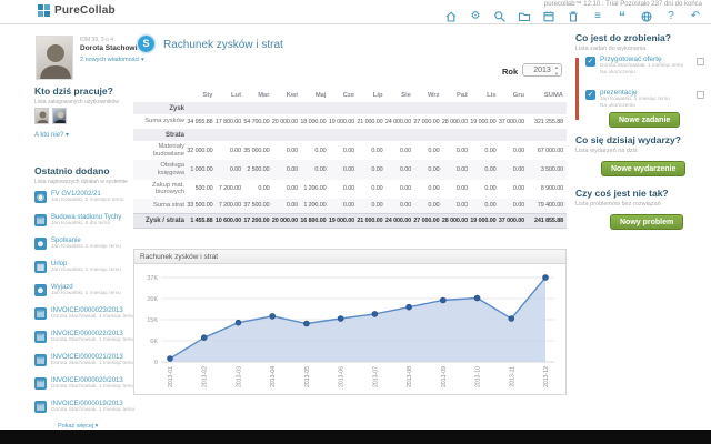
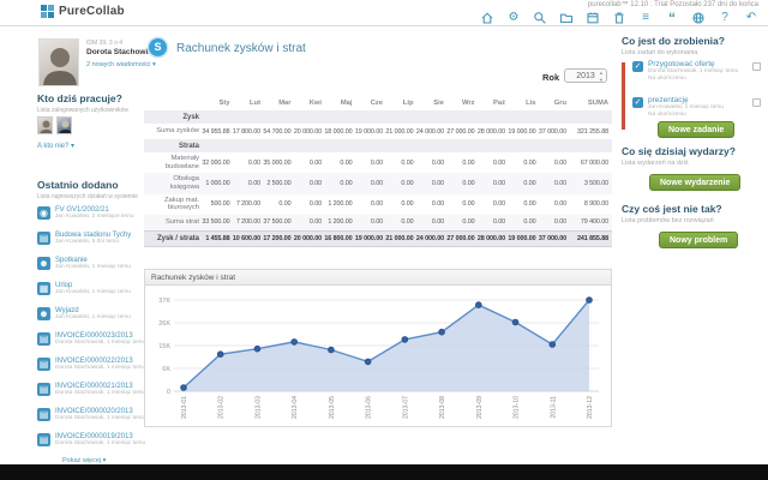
2013-02: 11K -> 15K
2013-06: 19K -> 12K
2013-09: 27K -> 35K
